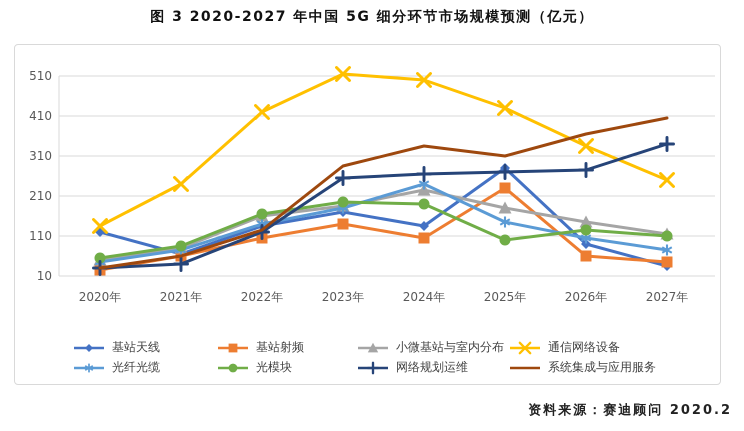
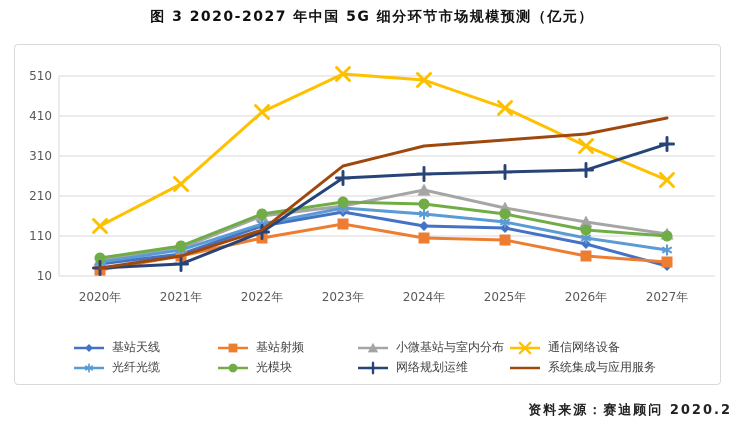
基站天线/2020年: 120 -> 40
光纤光缆/2024年: 240 -> 160
基站天线/2025年: 280 -> 130
基站射频/2025年: 230 -> 100
光模块/2025年: 100 -> 160
系统集成与应用服务/2025年: 310 -> 350
